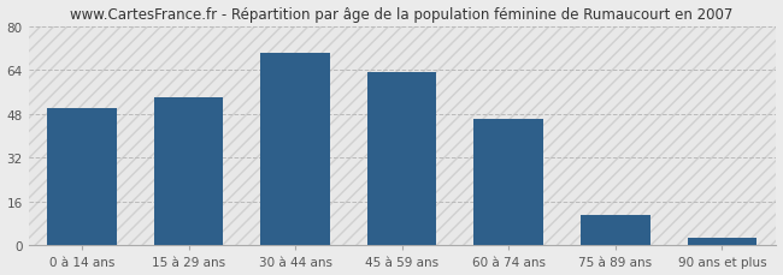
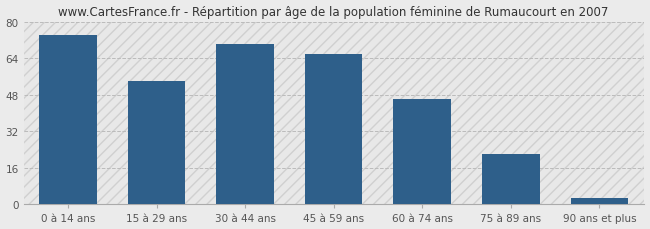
0 à 14 ans: 50 -> 74
45 à 59 ans: 63 -> 66
75 à 89 ans: 11 -> 22
